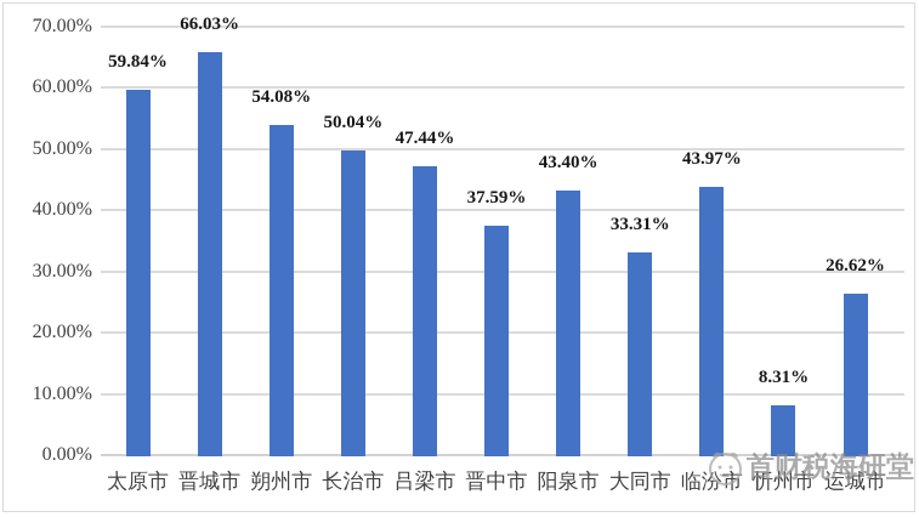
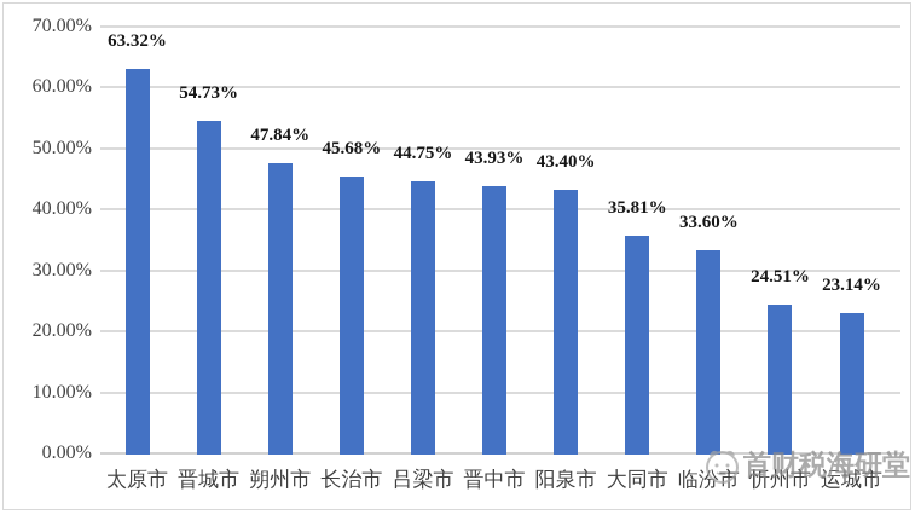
太原市: 59.84% -> 63.32%
晋城市: 66.03% -> 54.73%
朔州市: 54.08% -> 47.84%
长治市: 50.04% -> 45.68%
吕梁市: 47.44% -> 44.75%
晋中市: 37.59% -> 43.93%
大同市: 33.31% -> 35.81%
临汾市: 43.97% -> 33.60%
忻州市: 8.31% -> 24.51%
运城市: 26.62% -> 23.14%
